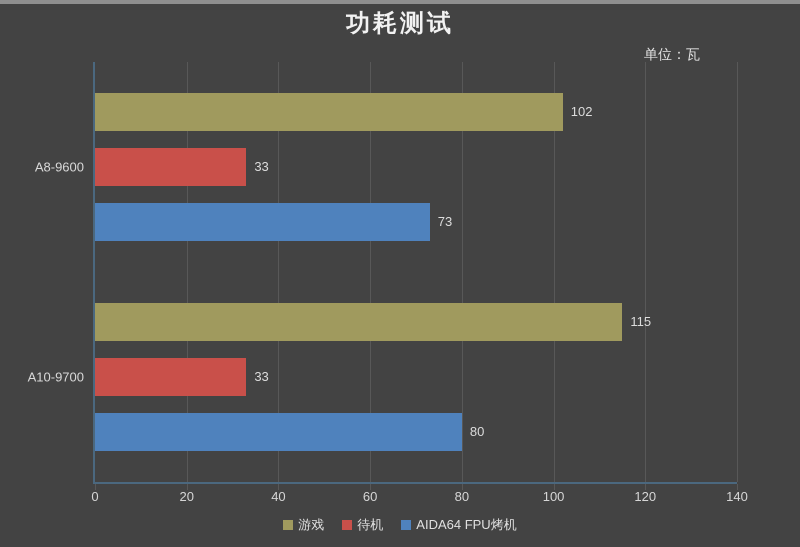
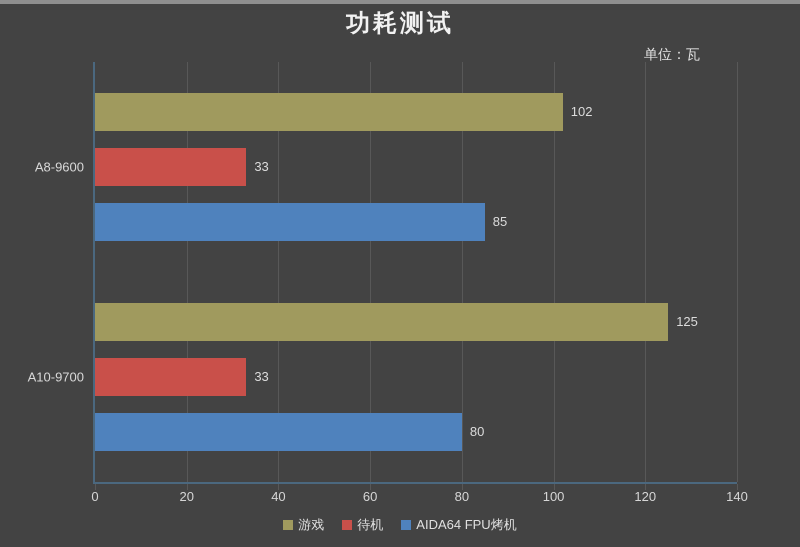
AIDA64 FPU烤机/A8-9600: 73 -> 85
游戏/A10-9700: 115 -> 125
